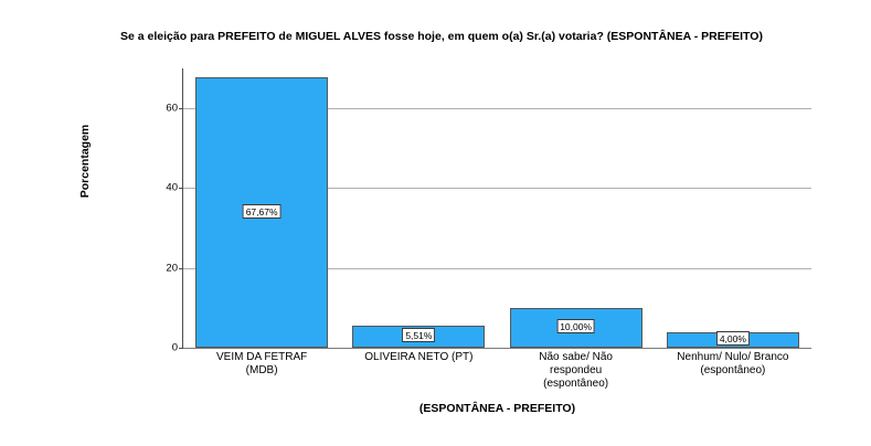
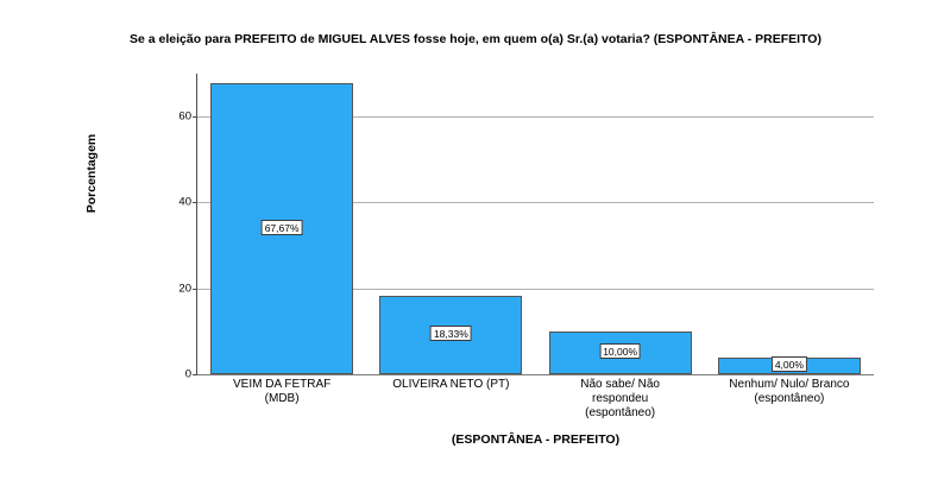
OLIVEIRA NETO (PT): 5,51% -> 18,33%
